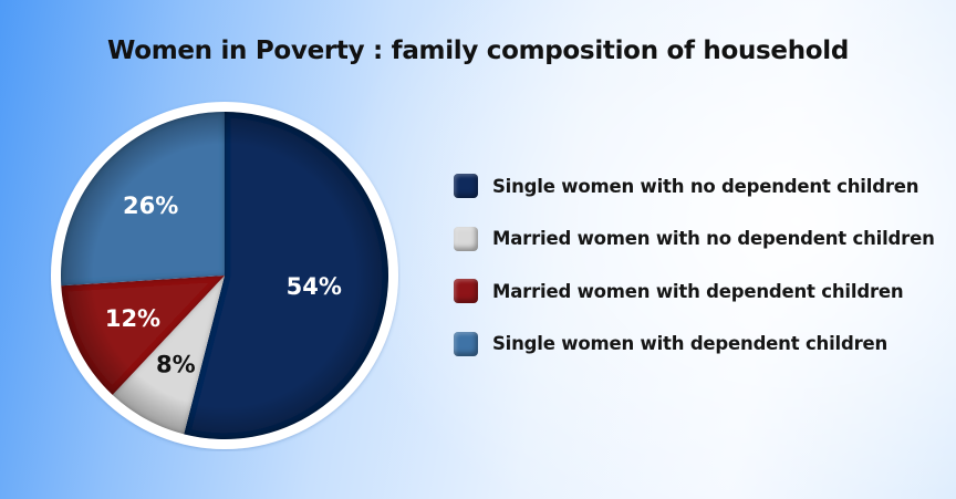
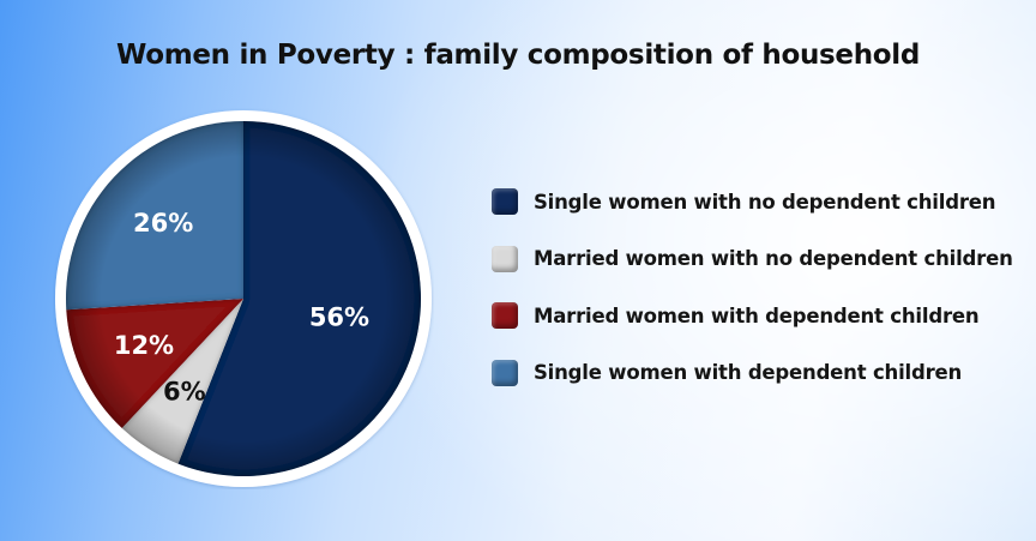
Single women with no dependent children: 54% -> 56%
Married women with no dependent children: 8% -> 6%
